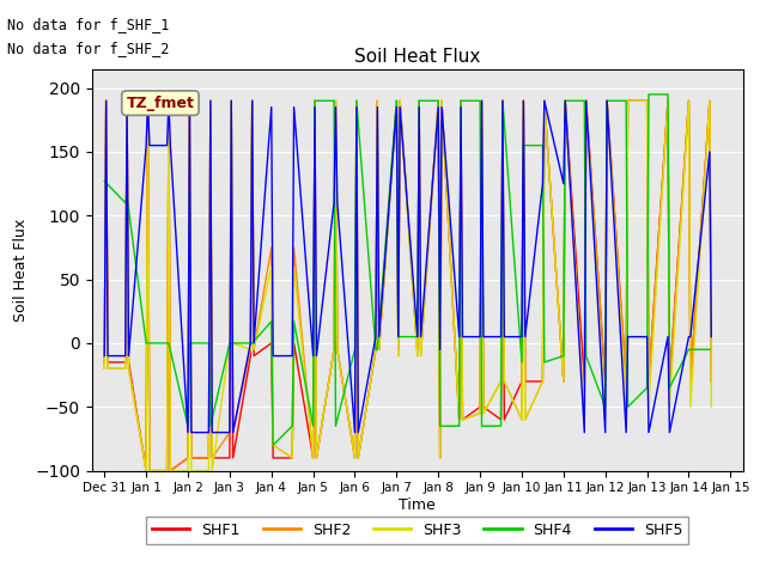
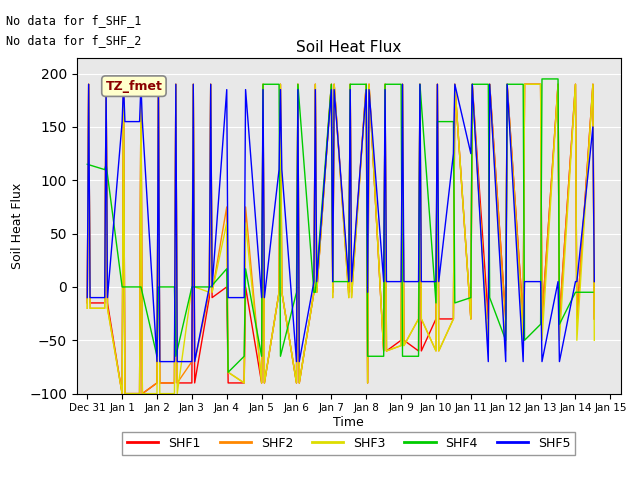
SHF4/Dec 31: 127 -> 115
